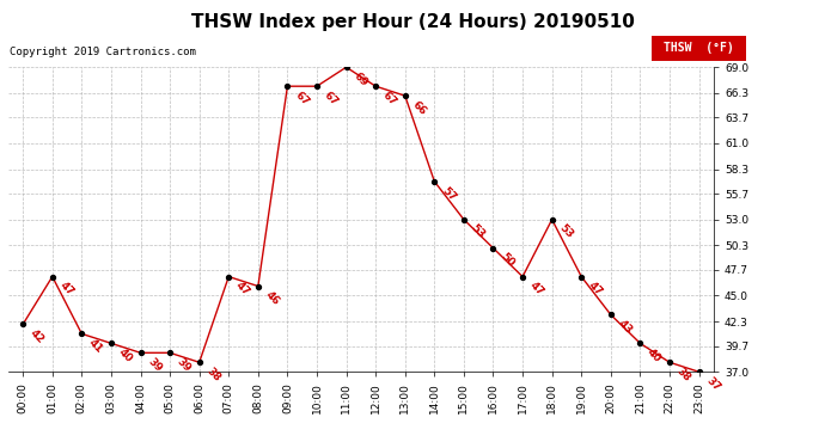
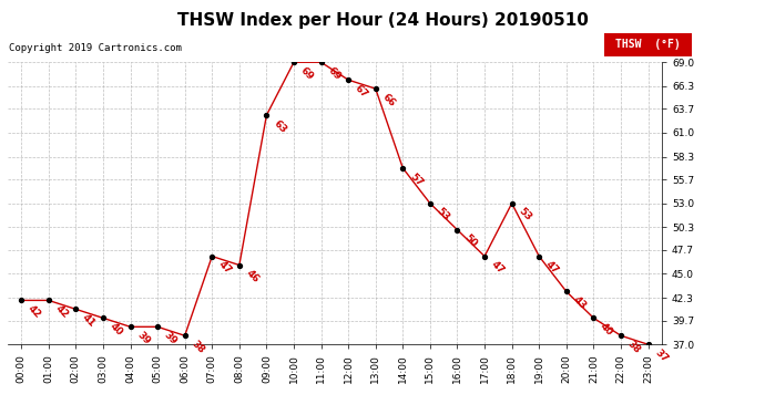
01:00: 47 -> 42
09:00: 67 -> 63
10:00: 67 -> 69
